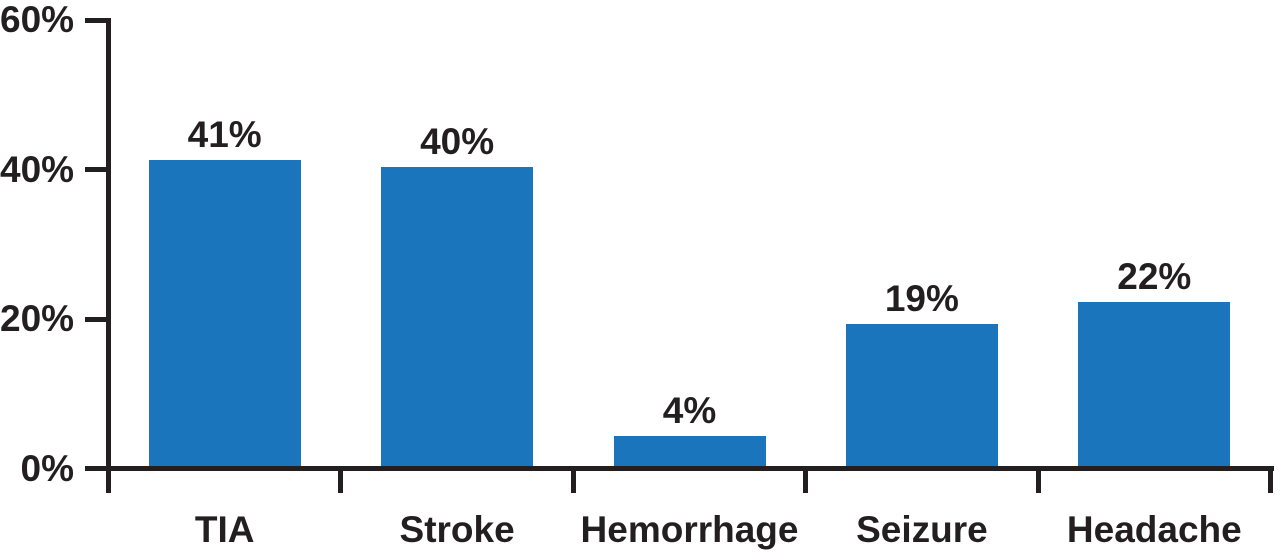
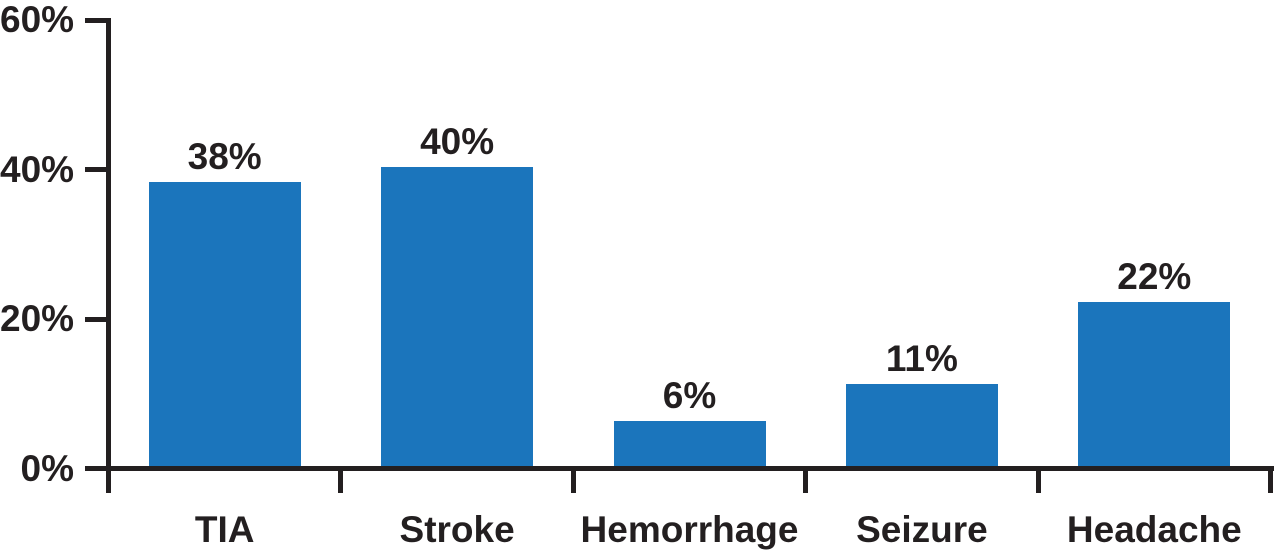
TIA: 41% -> 38%
Hemorrhage: 4% -> 6%
Seizure: 19% -> 11%
